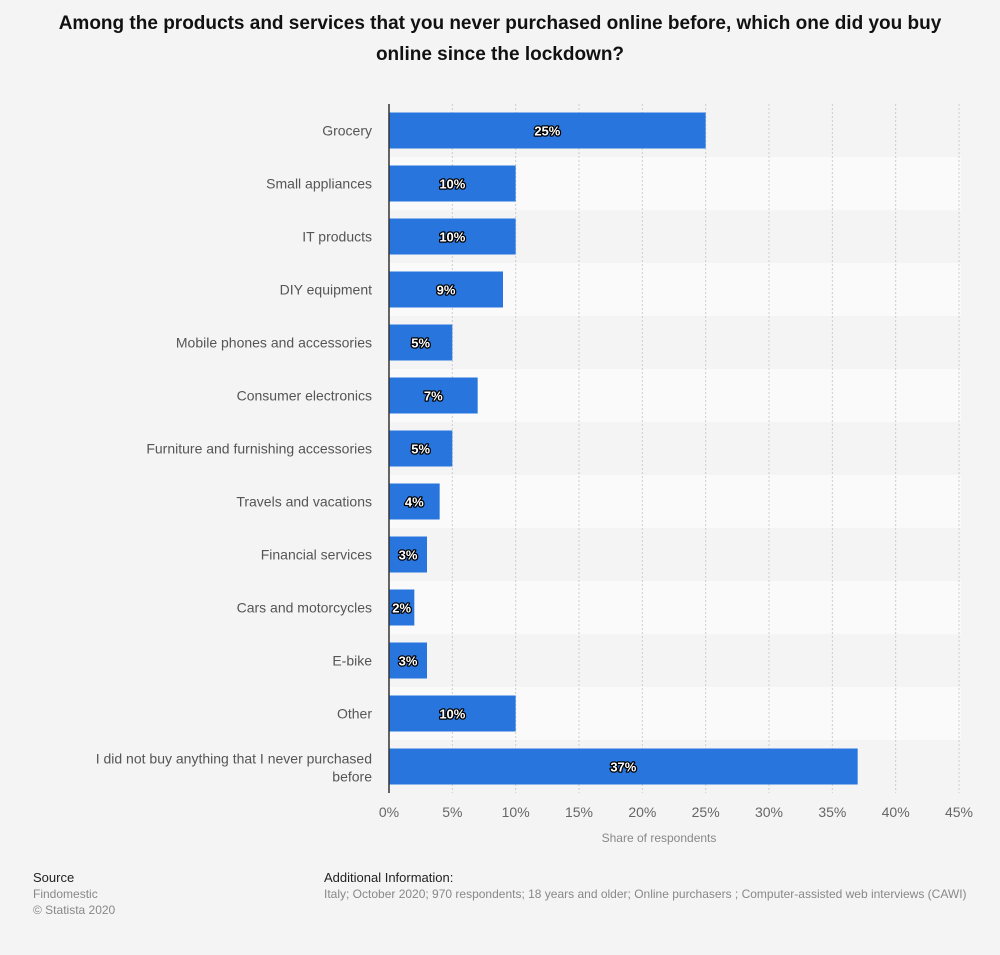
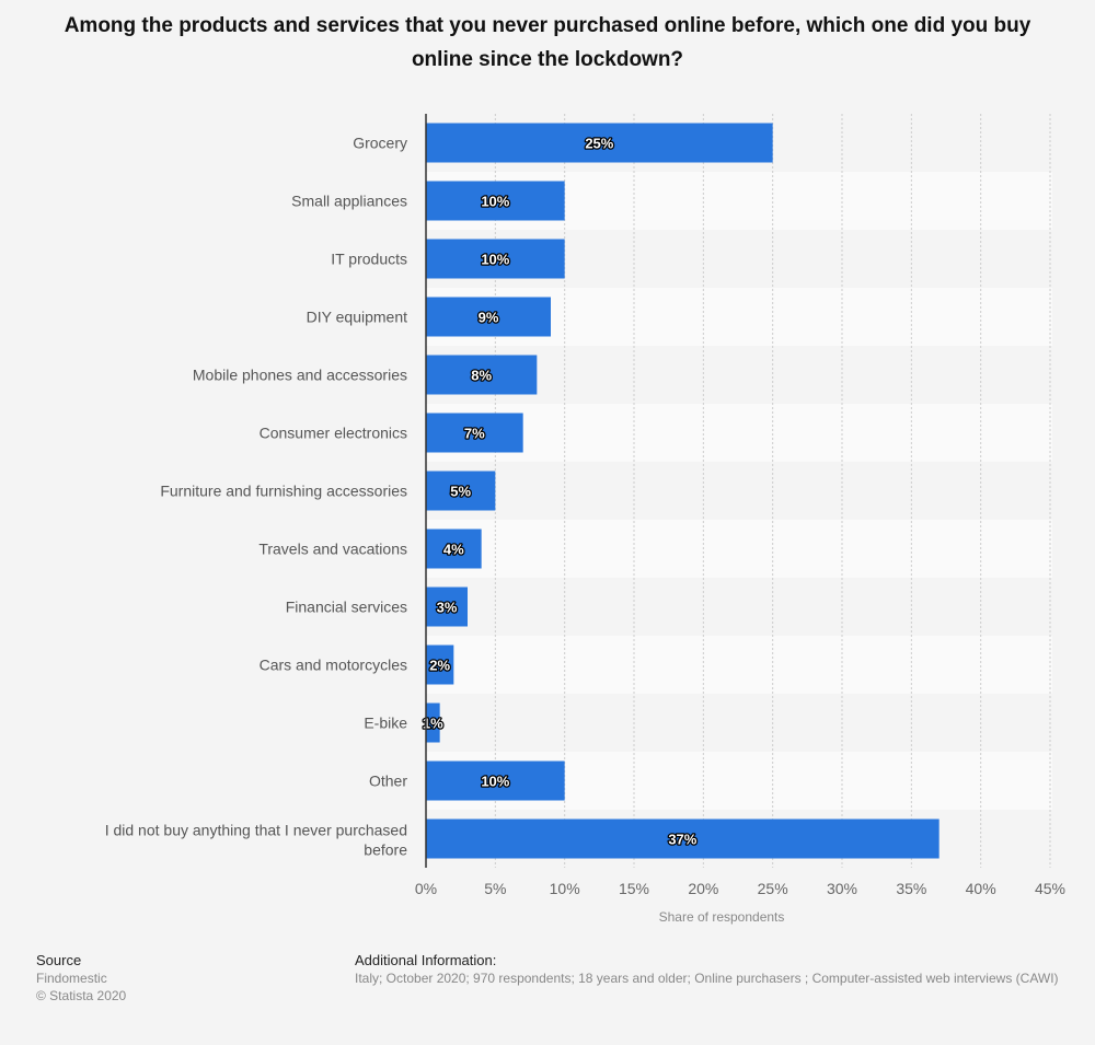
Mobile phones and accessories: 5% -> 8%
E-bike: 3% -> 1%
